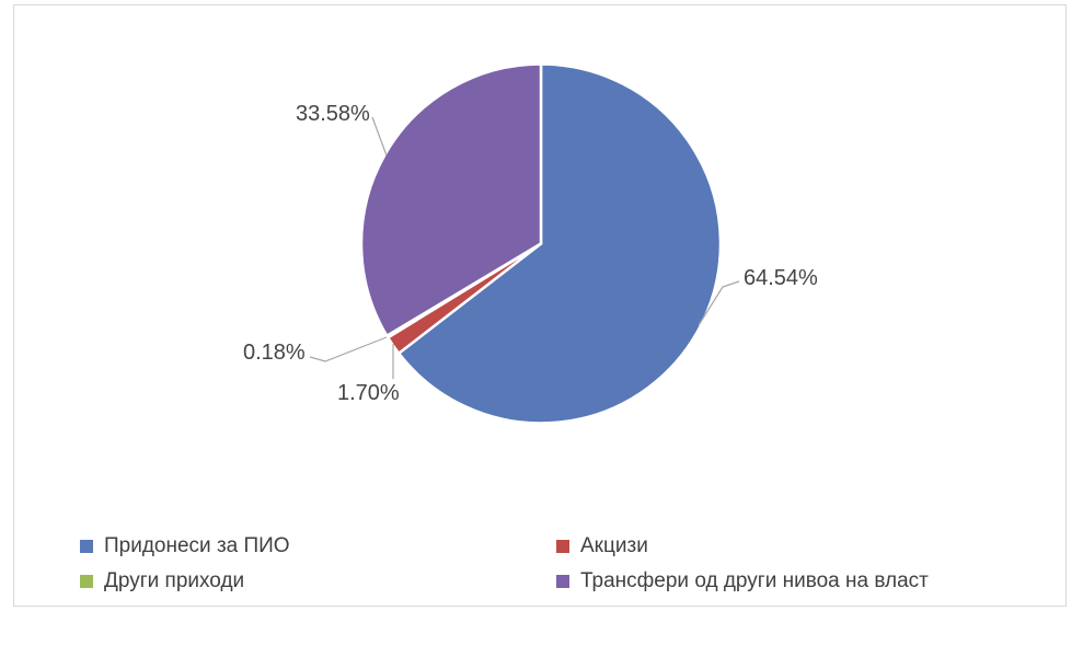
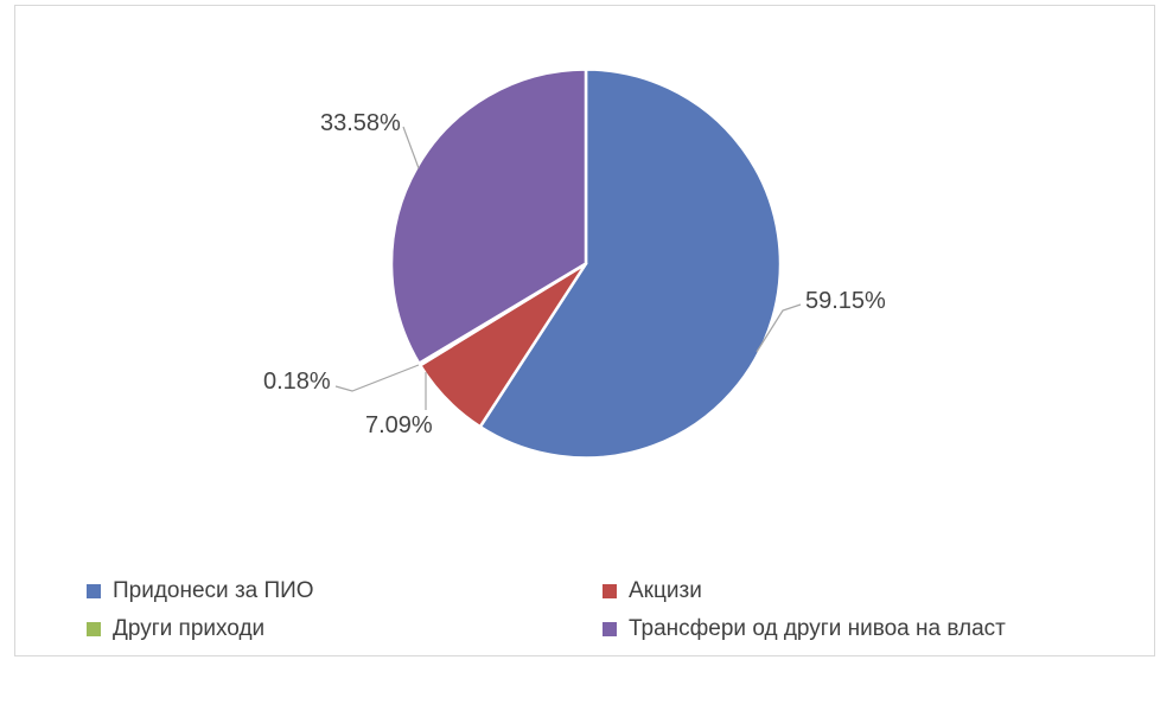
Придонеси за ПИО: 64.54% -> 59.15%
Акцизи: 1.70% -> 7.09%
